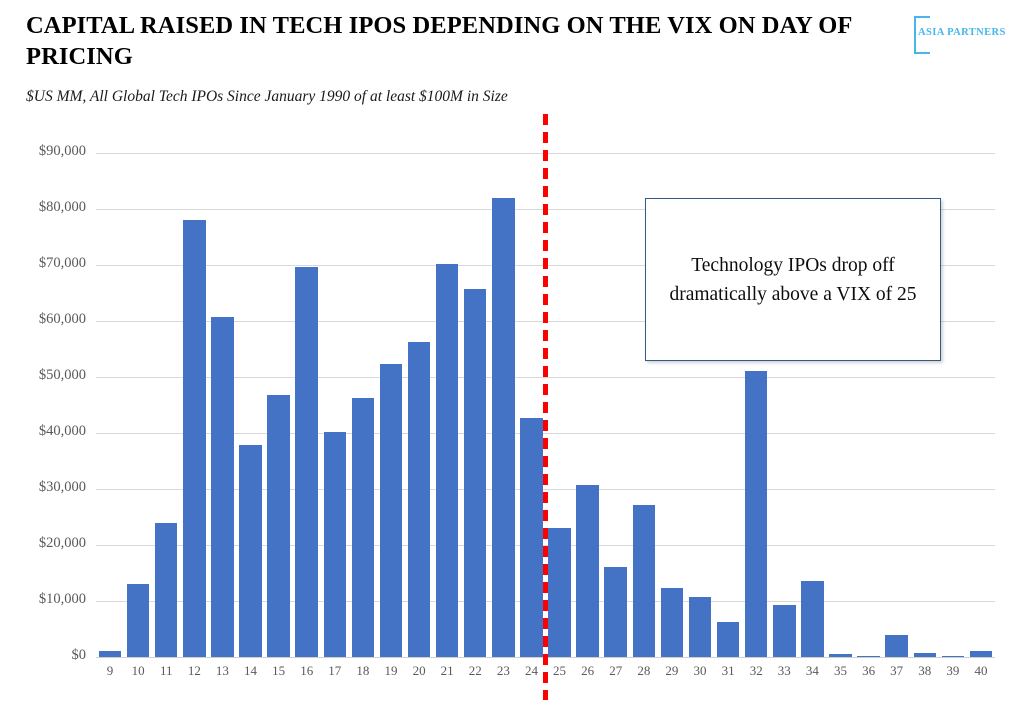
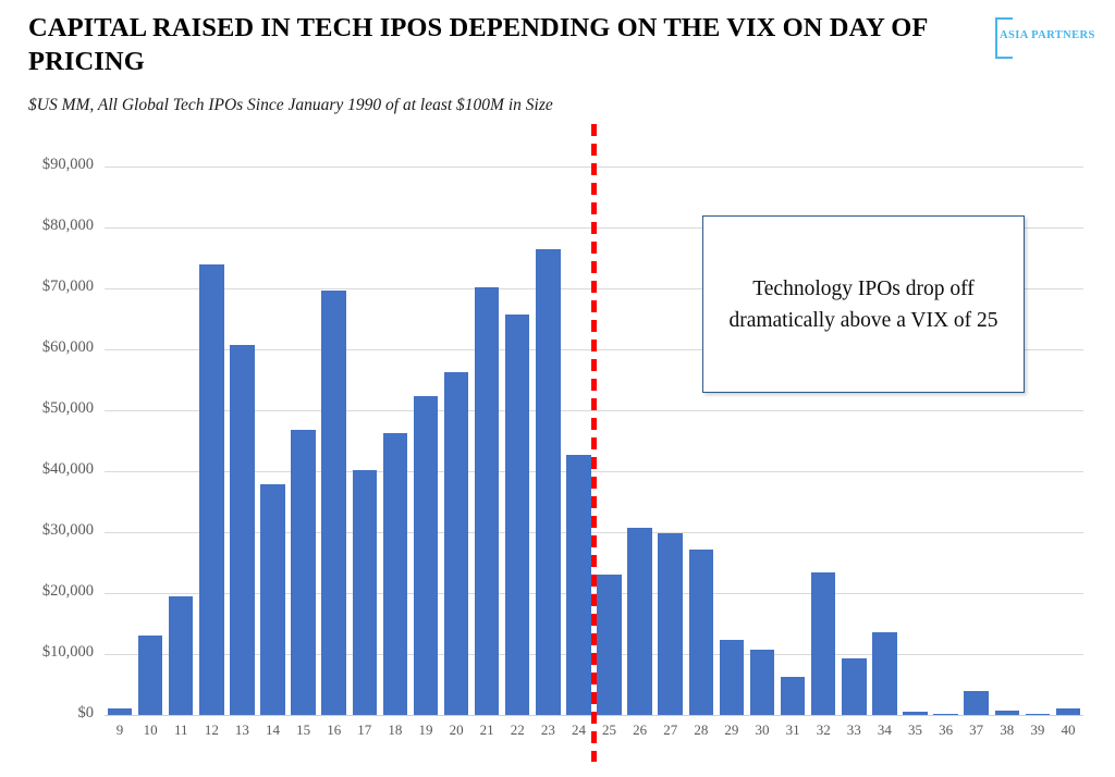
11: $24000 -> $19000
12: $78000 -> $74000
23: $82000 -> $76000
27: $16000 -> $30000
32: $51000 -> $23000
